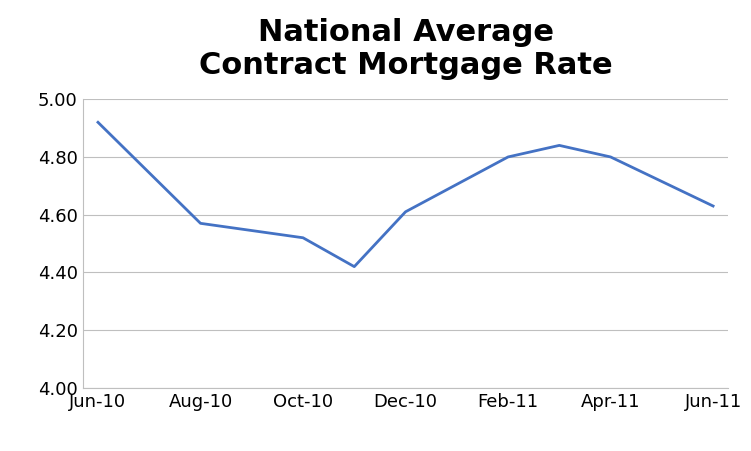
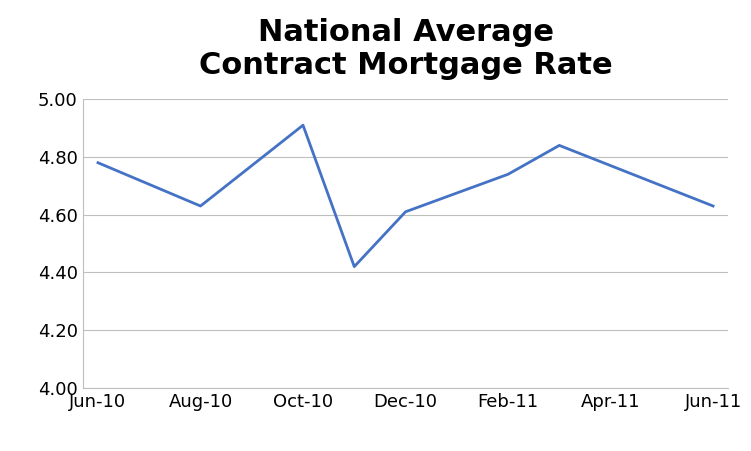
Jun-10: 4.92 -> 4.78
Aug-10: 4.57 -> 4.63
Oct-10: 4.52 -> 4.91
Feb-11: 4.80 -> 4.74
Apr-11: 4.80 -> 4.77
